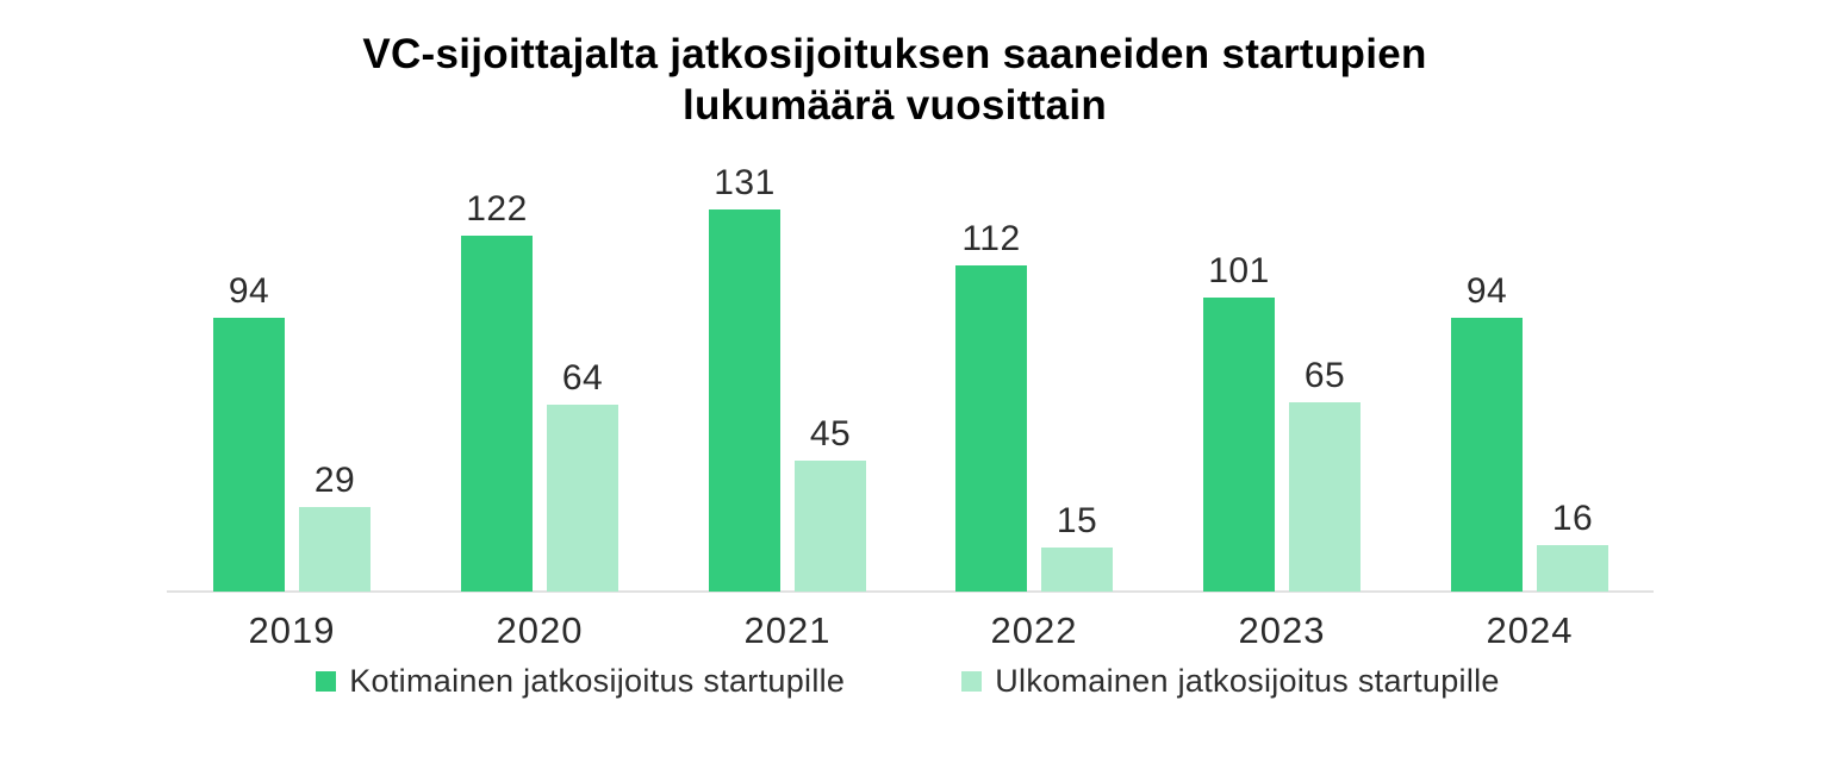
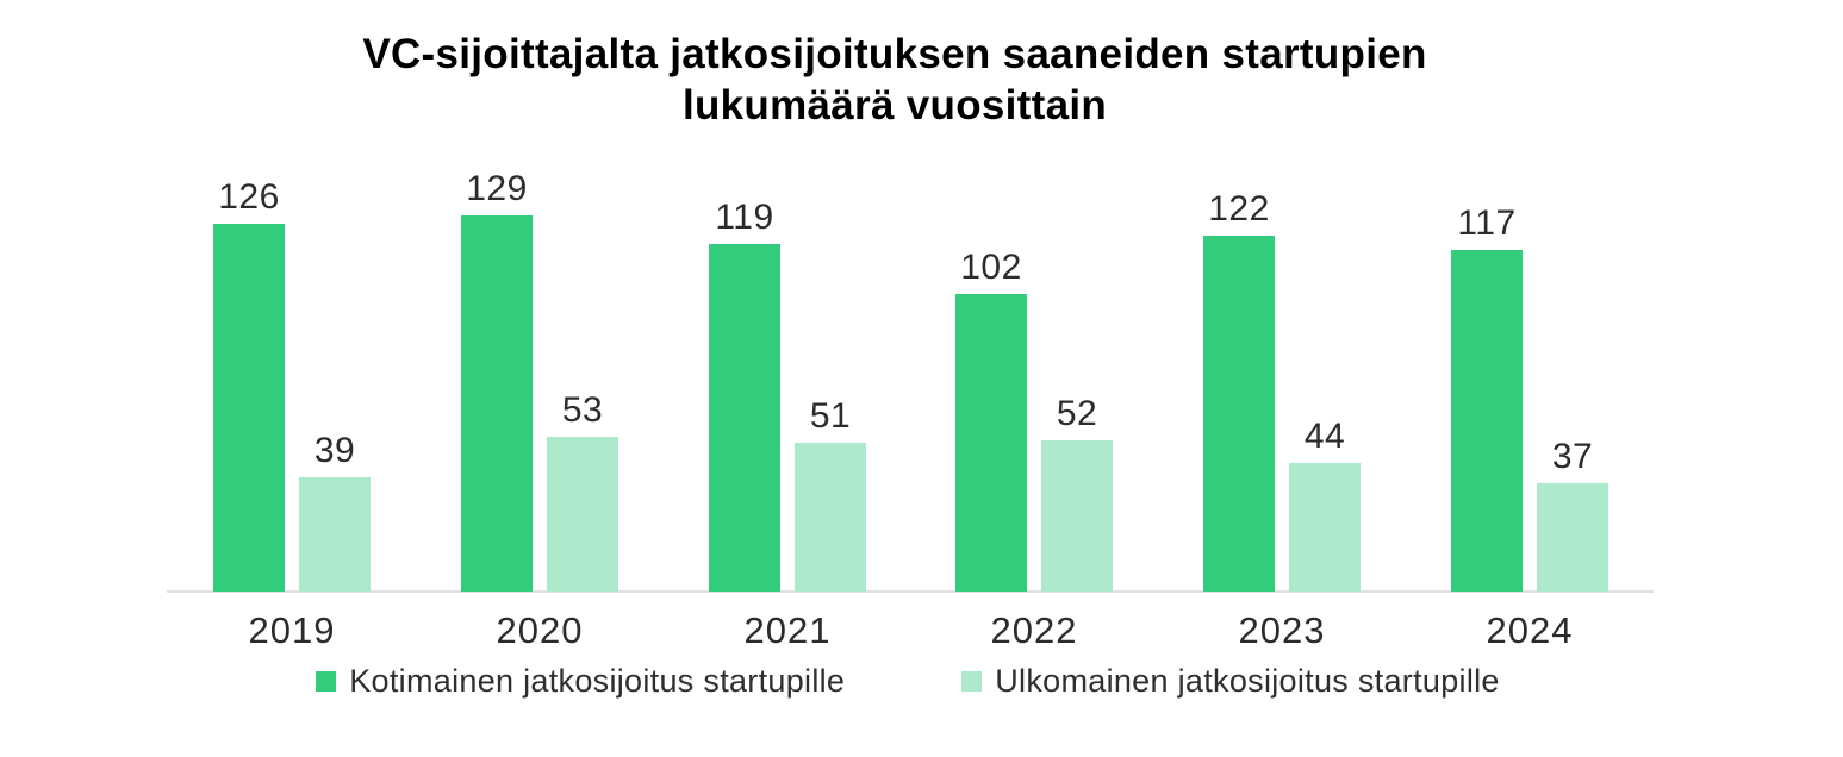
Kotimainen jatkosijoitus startupille/2019: 94 -> 126
Ulkomainen jatkosijoitus startupille/2019: 29 -> 39
Kotimainen jatkosijoitus startupille/2020: 122 -> 129
Ulkomainen jatkosijoitus startupille/2020: 64 -> 53
Kotimainen jatkosijoitus startupille/2021: 131 -> 119
Ulkomainen jatkosijoitus startupille/2021: 45 -> 51
Kotimainen jatkosijoitus startupille/2022: 112 -> 102
Ulkomainen jatkosijoitus startupille/2022: 15 -> 52
Kotimainen jatkosijoitus startupille/2023: 101 -> 122
Ulkomainen jatkosijoitus startupille/2023: 65 -> 44
Kotimainen jatkosijoitus startupille/2024: 94 -> 117
Ulkomainen jatkosijoitus startupille/2024: 16 -> 37
